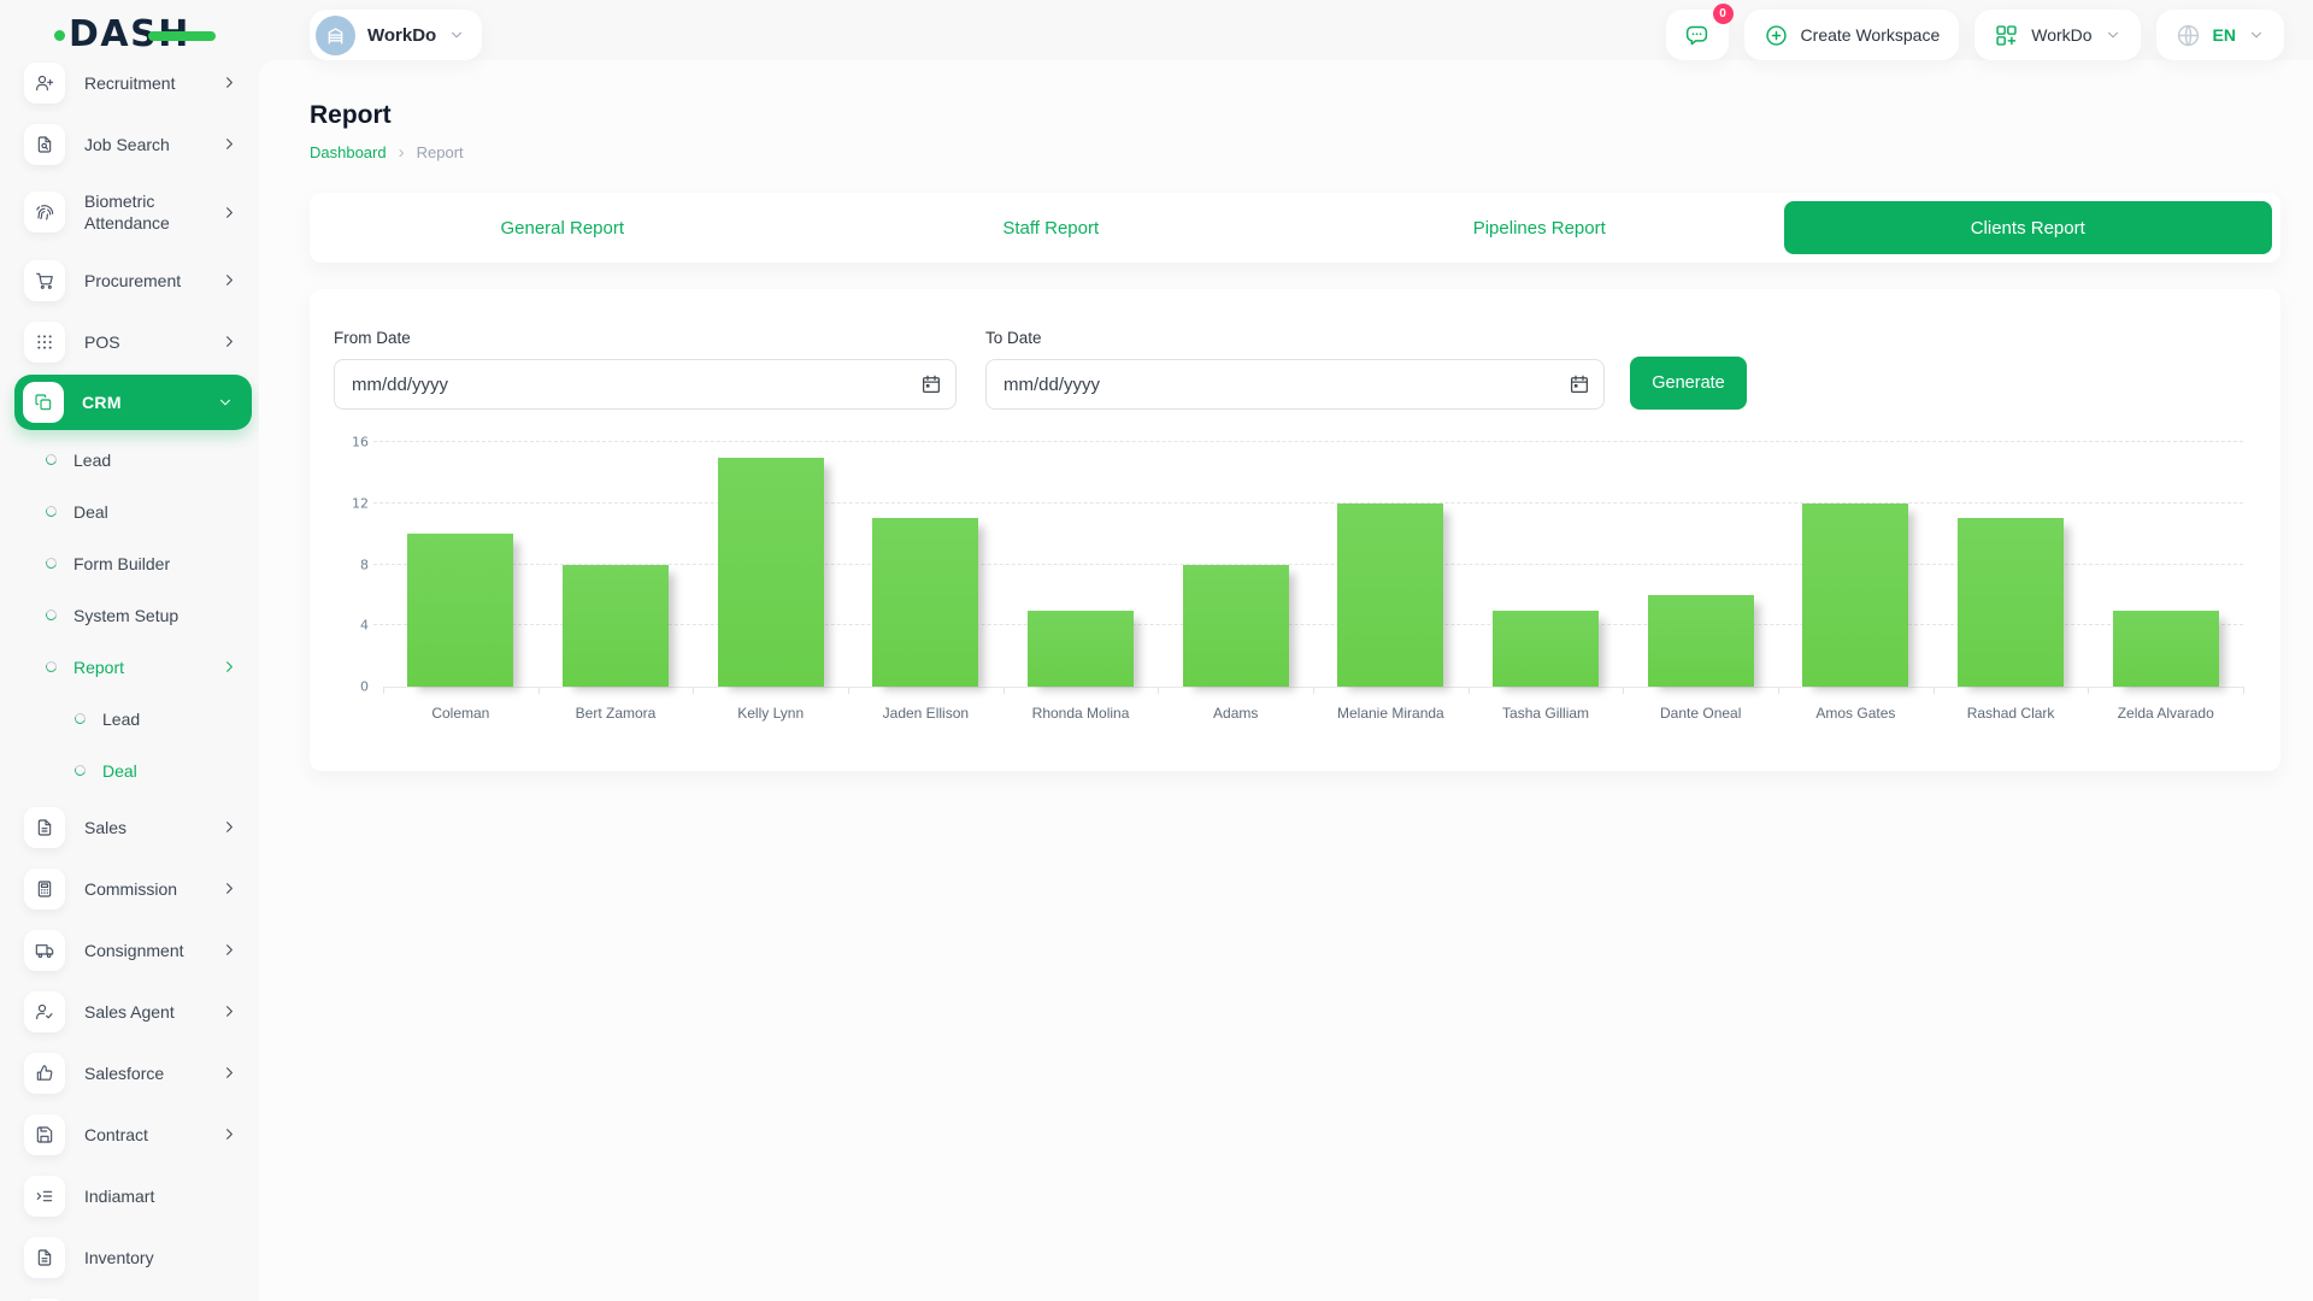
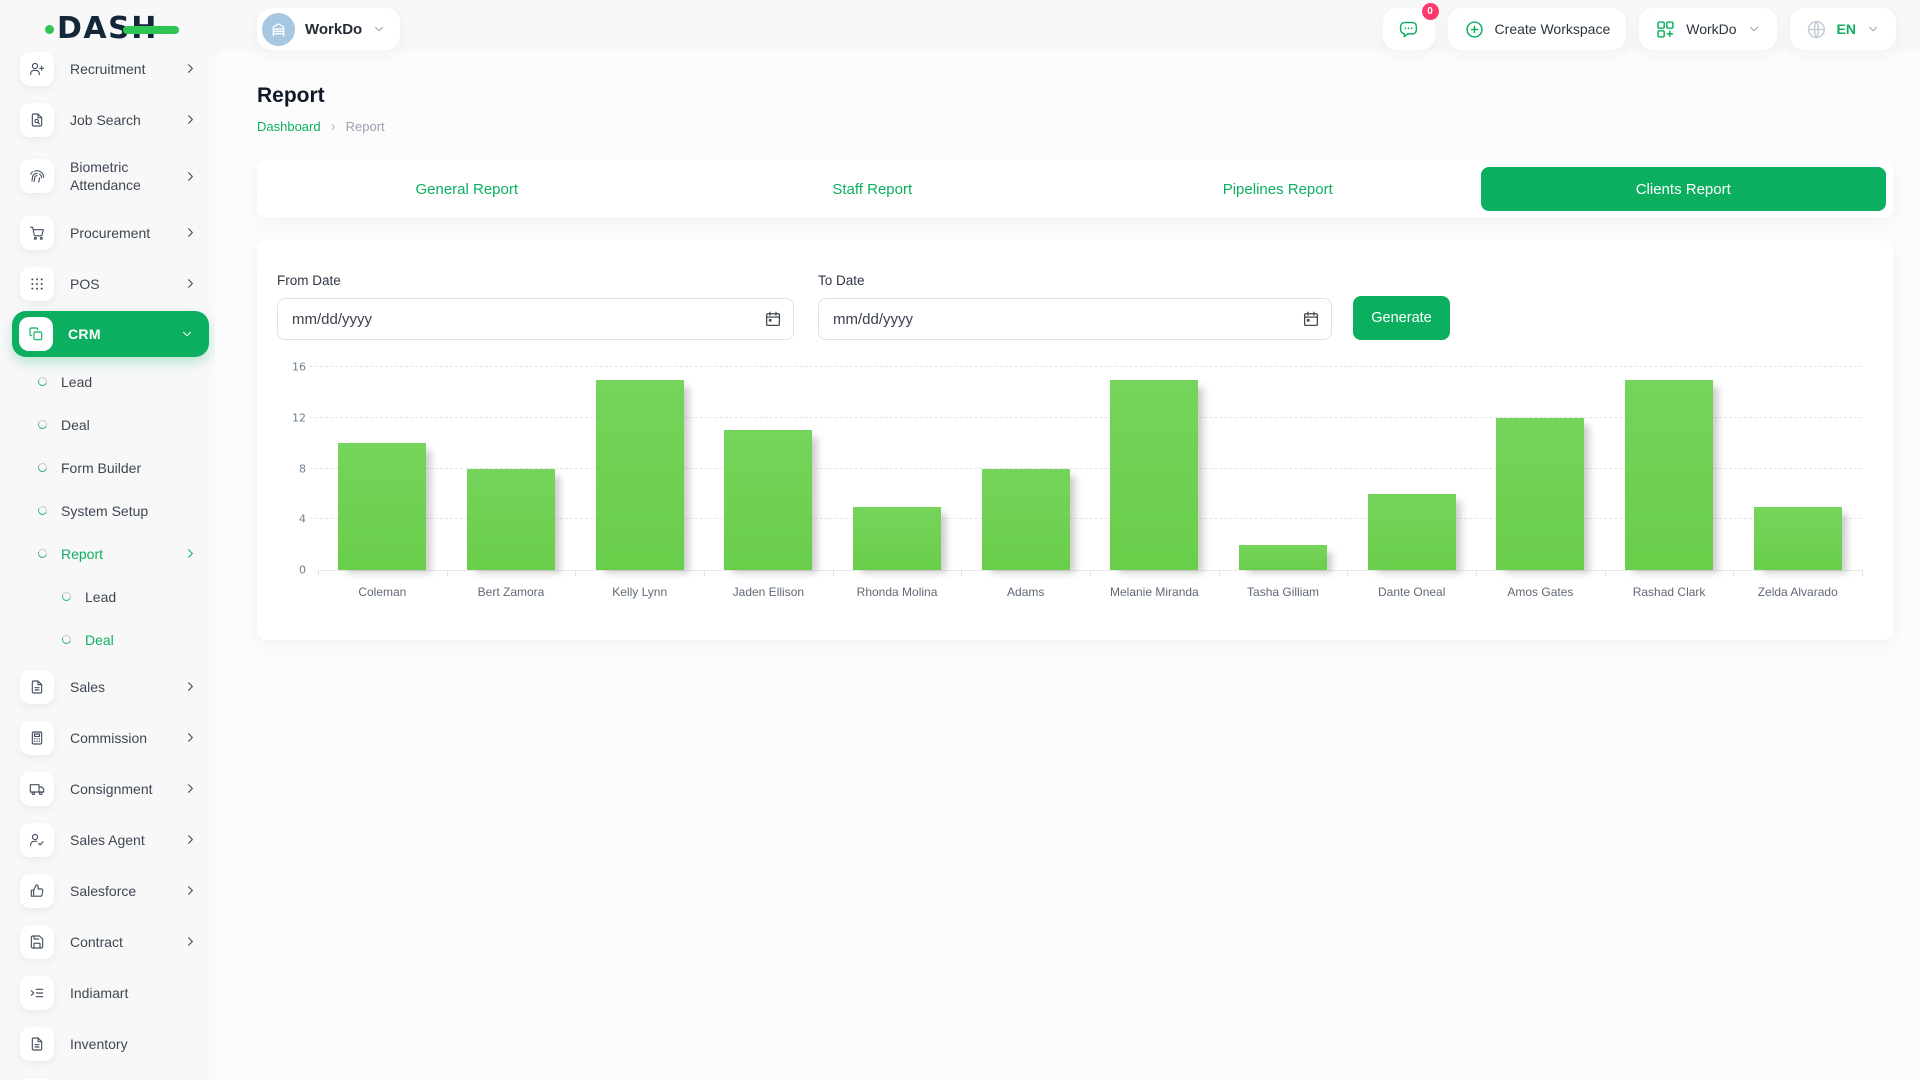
Melanie Miranda: 12 -> 15
Tasha Gilliam: 5 -> 2
Rashad Clark: 11 -> 15
